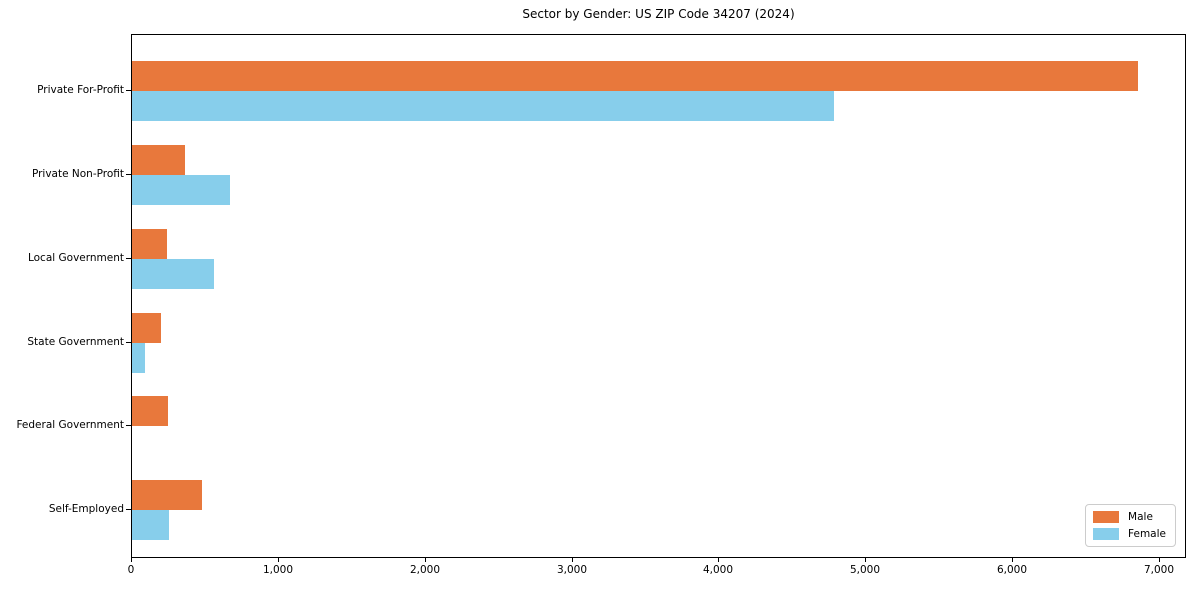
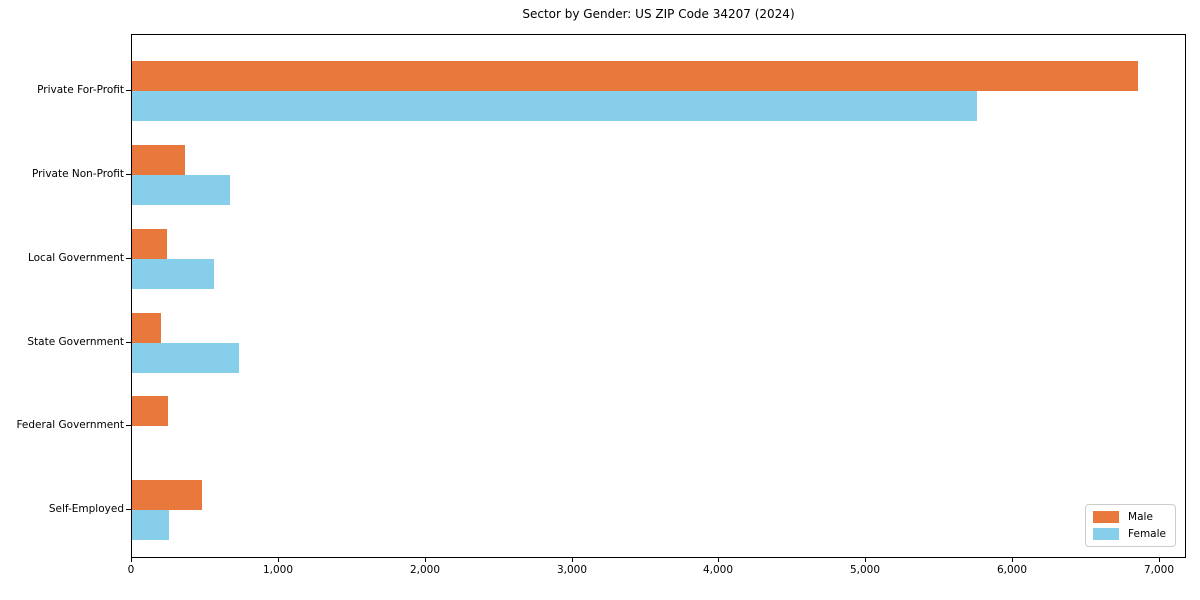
Female/Private For-Profit: 4780 -> 5750
Female/State Government: 90 -> 730
